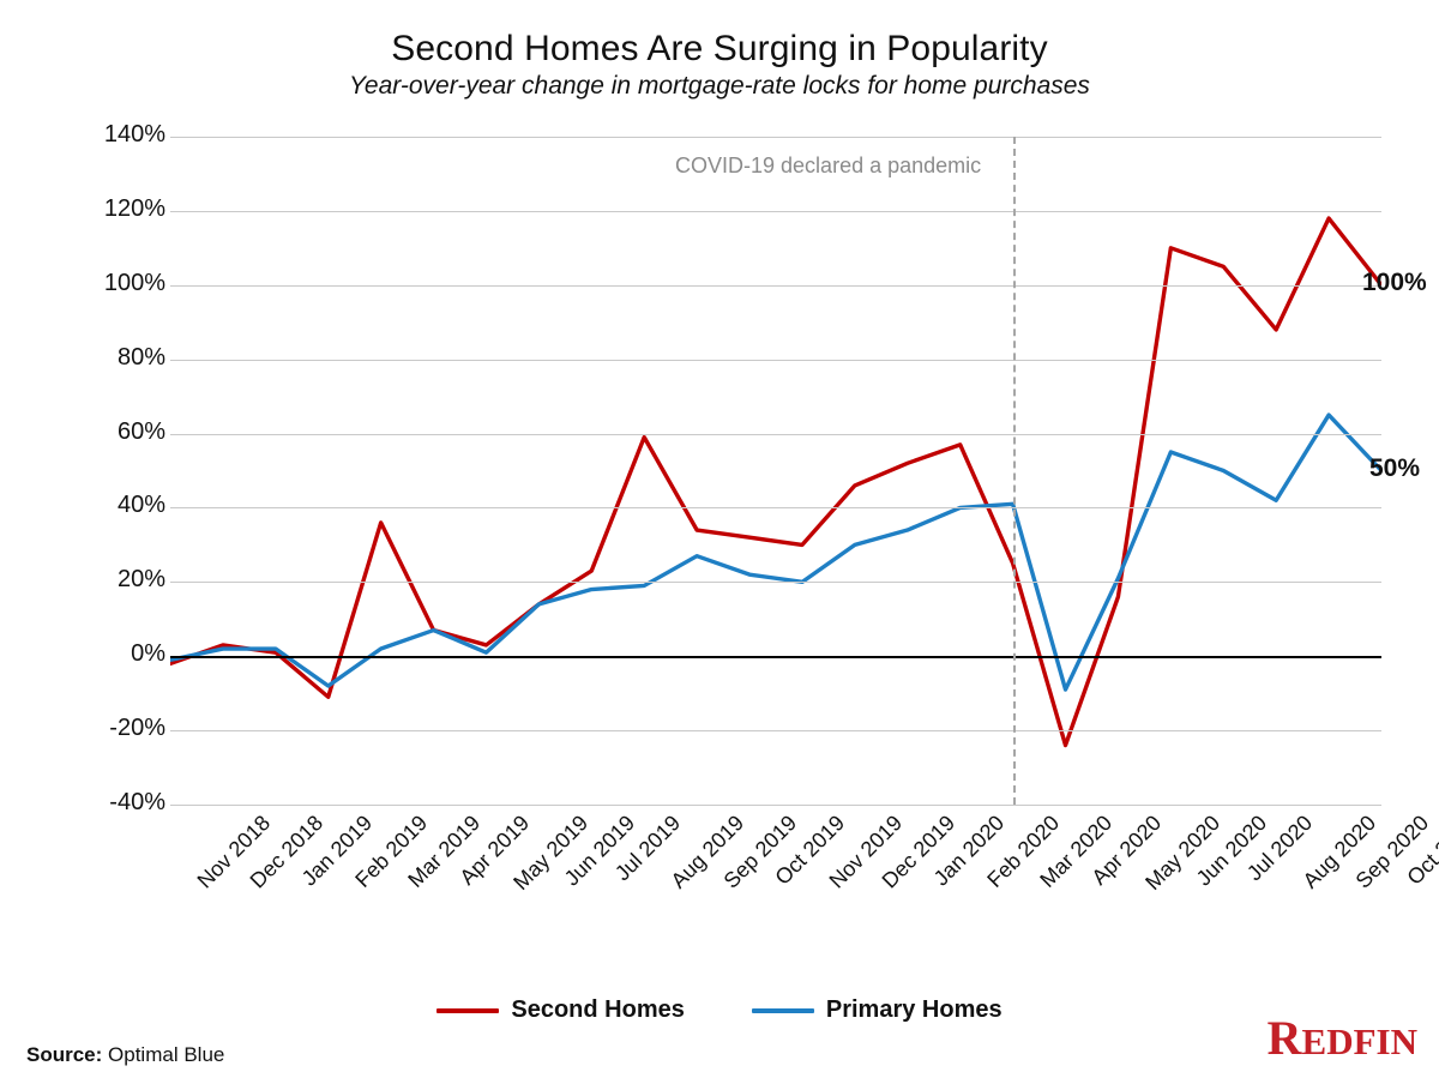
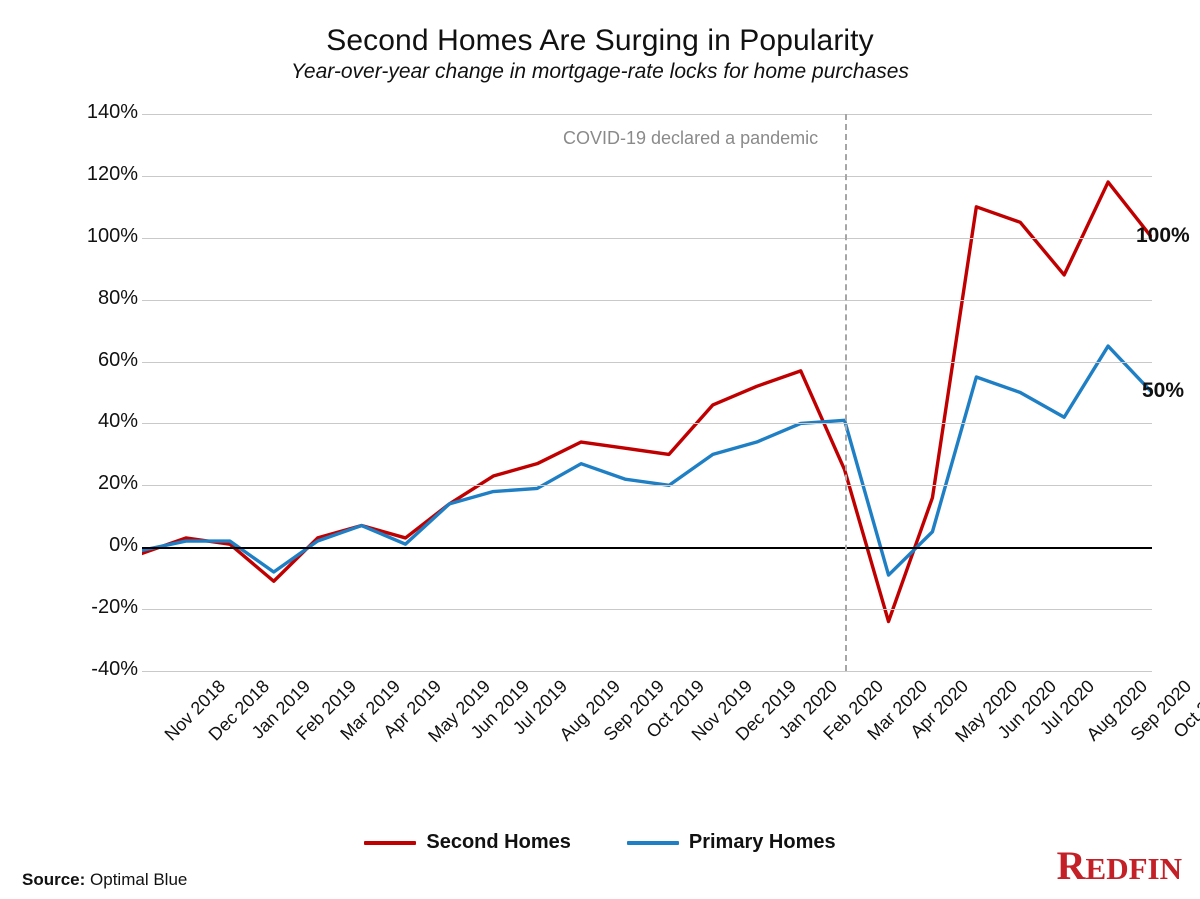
Second Homes/Mar 2019: 36% -> 3%
Second Homes/Aug 2019: 59% -> 27%
Primary Homes/May 2020: 21% -> 5%
